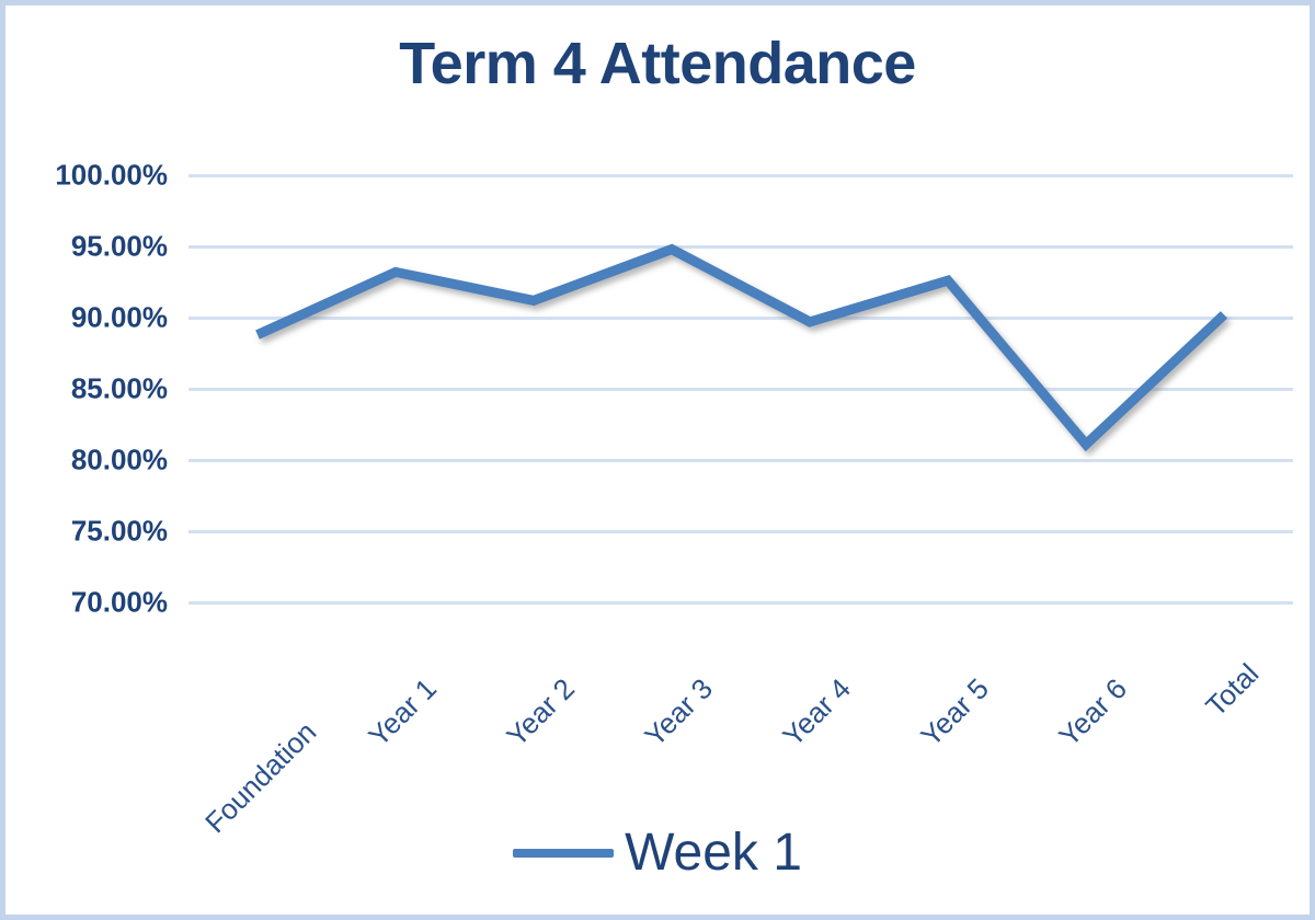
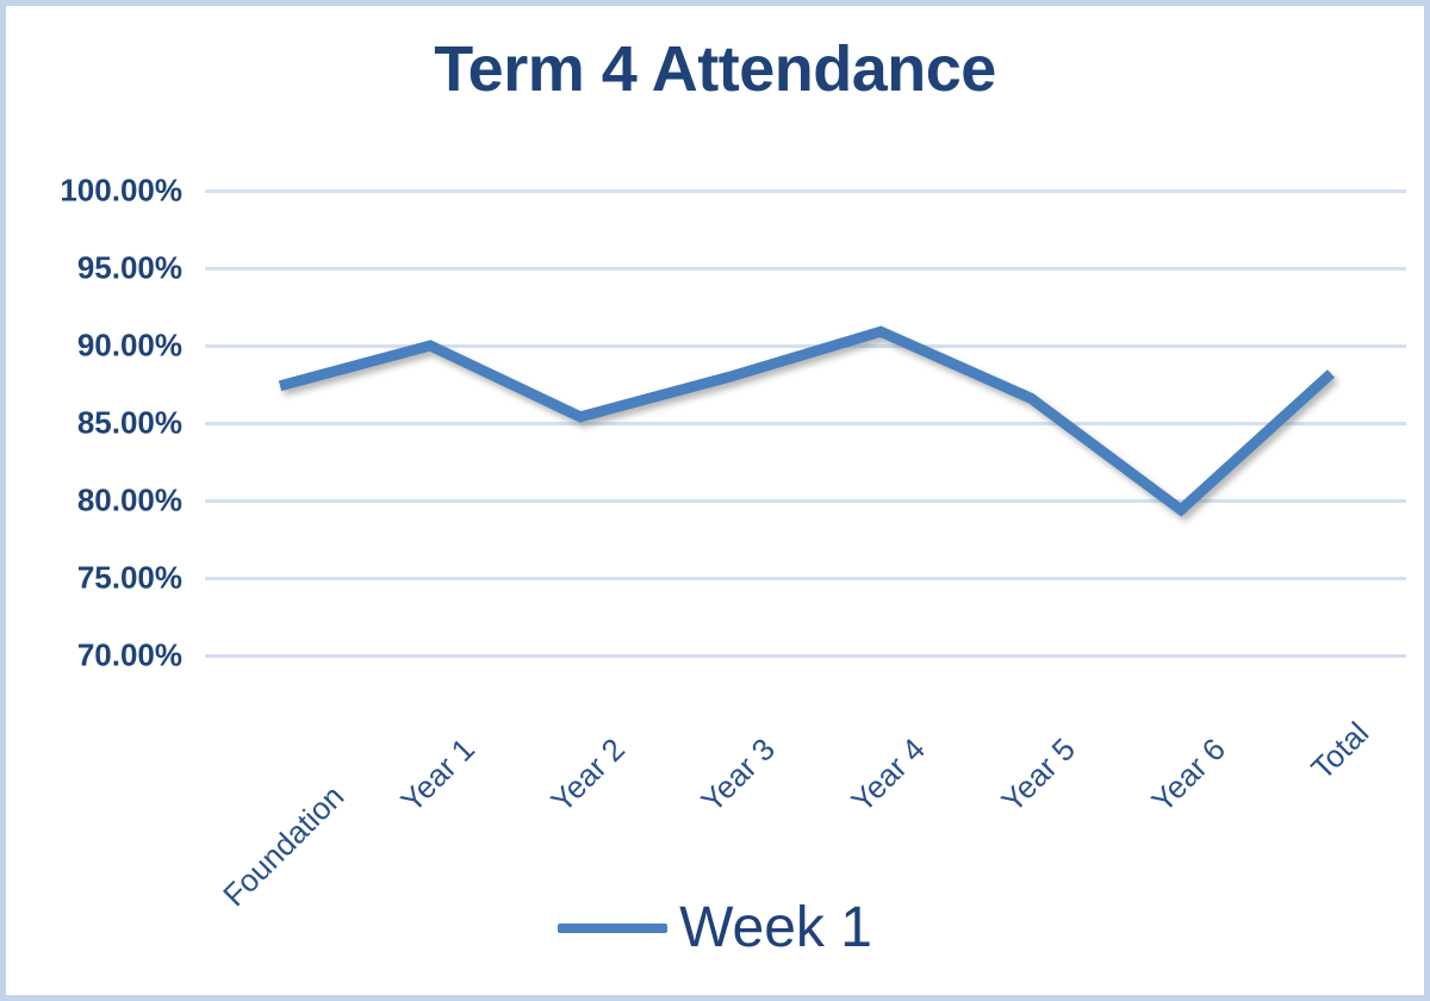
Foundation: 88.8% -> 87.4%
Year 1: 93.2% -> 90.0%
Year 2: 91.2% -> 85.4%
Year 3: 94.8% -> 88.0%
Year 4: 89.7% -> 90.9%
Year 5: 92.6% -> 86.6%
Year 6: 81.1% -> 79.4%
Total: 90.2% -> 88.2%
